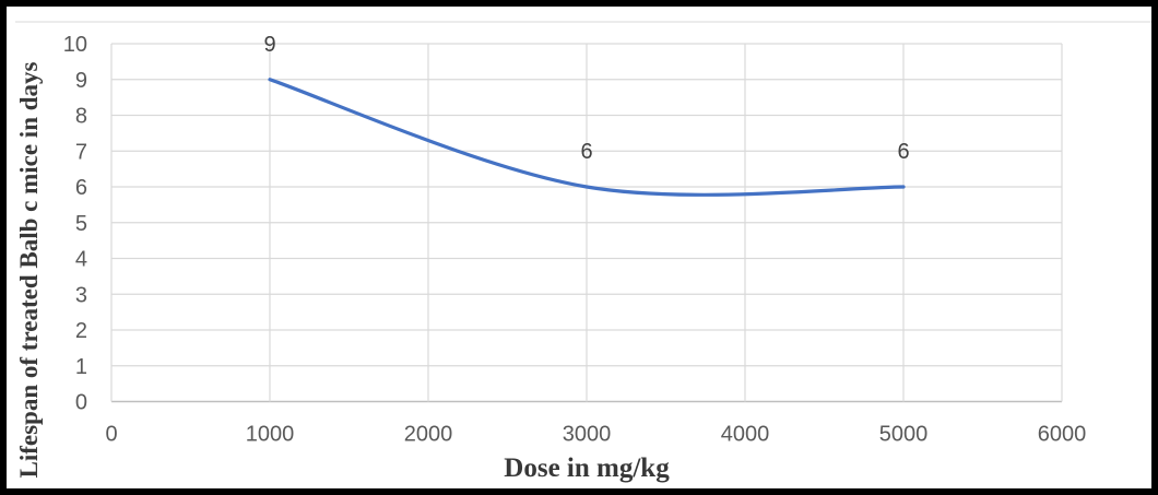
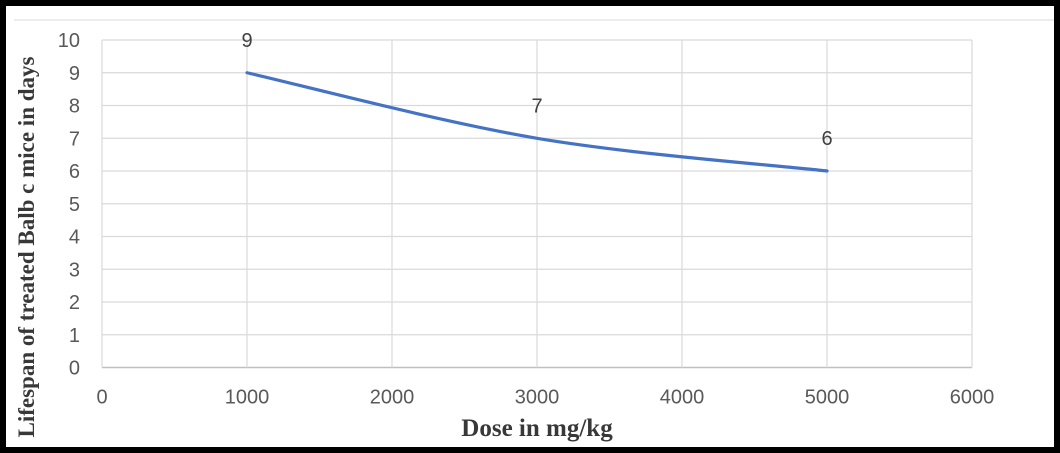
3000: 6 -> 7
